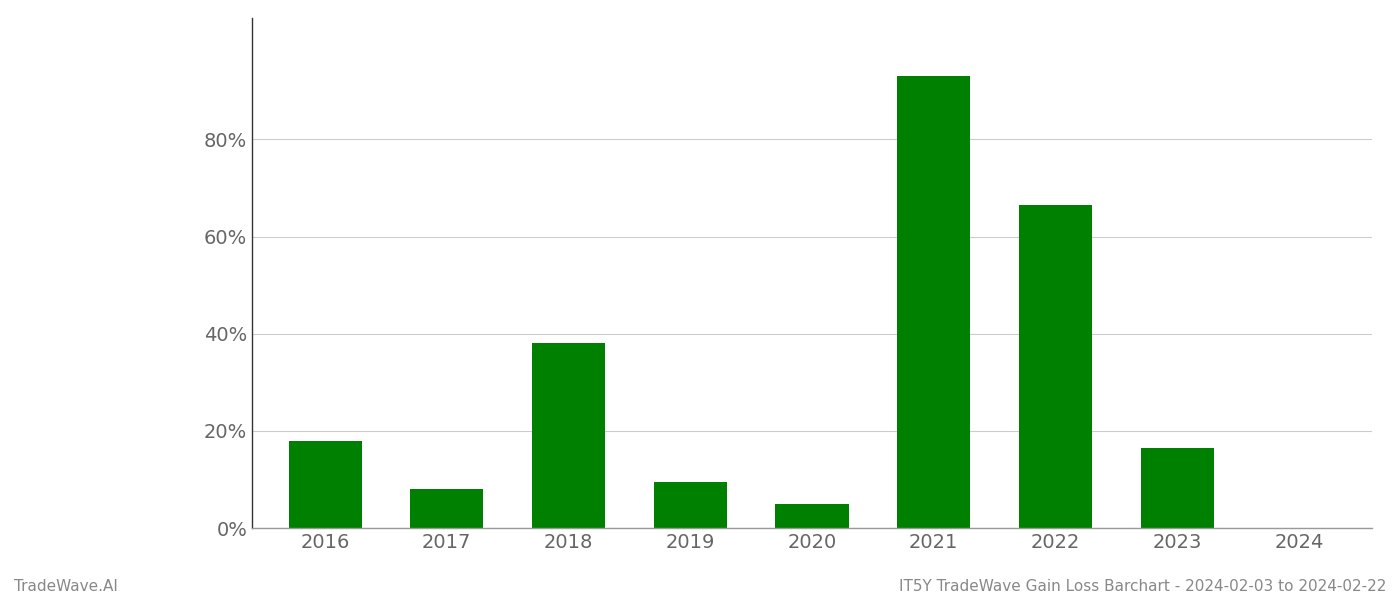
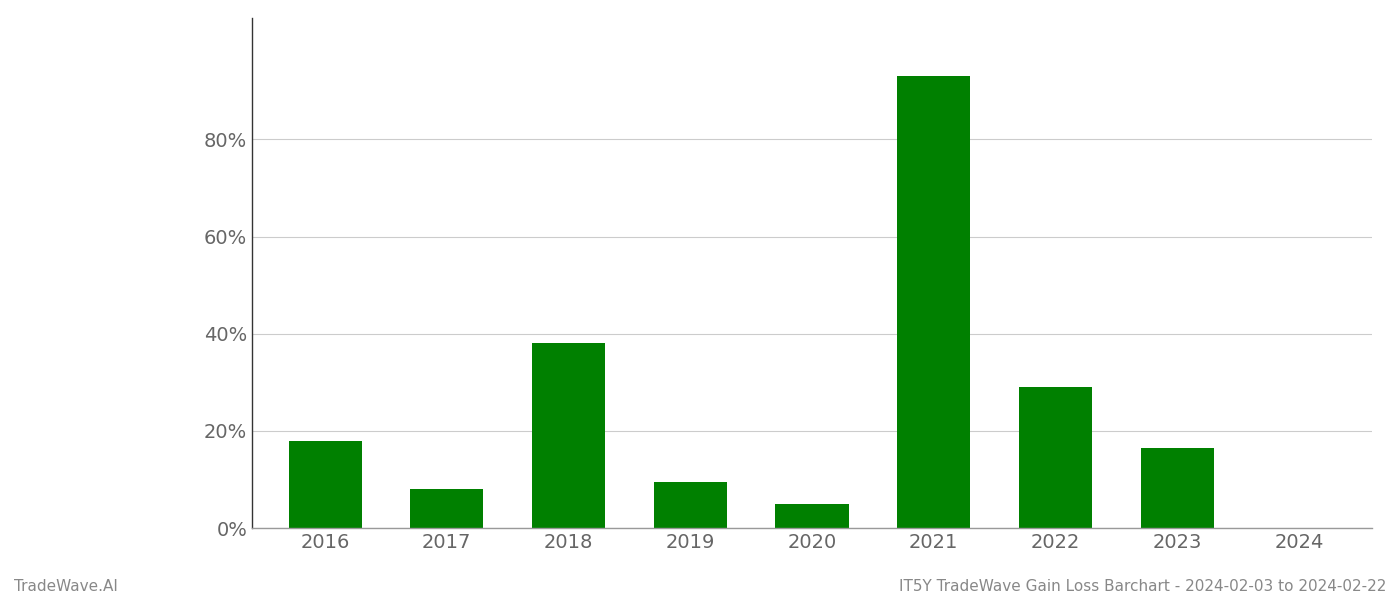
2022: 66.5% -> 29.0%
